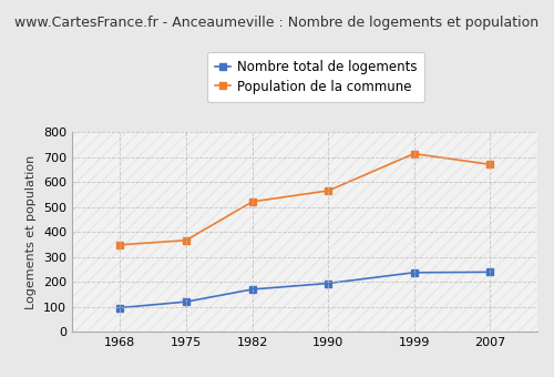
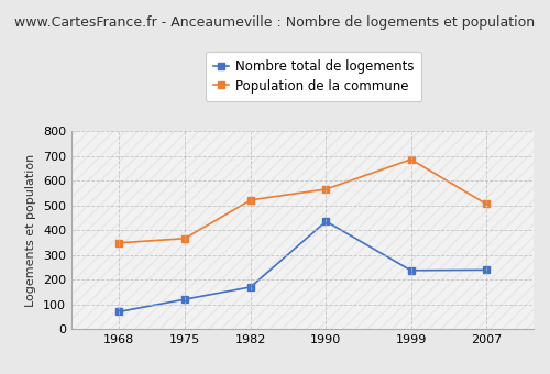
Nombre total de logements/1968: 96 -> 70
Nombre total de logements/1990: 194 -> 435
Population de la commune/1999: 713 -> 685
Population de la commune/2007: 670 -> 505
